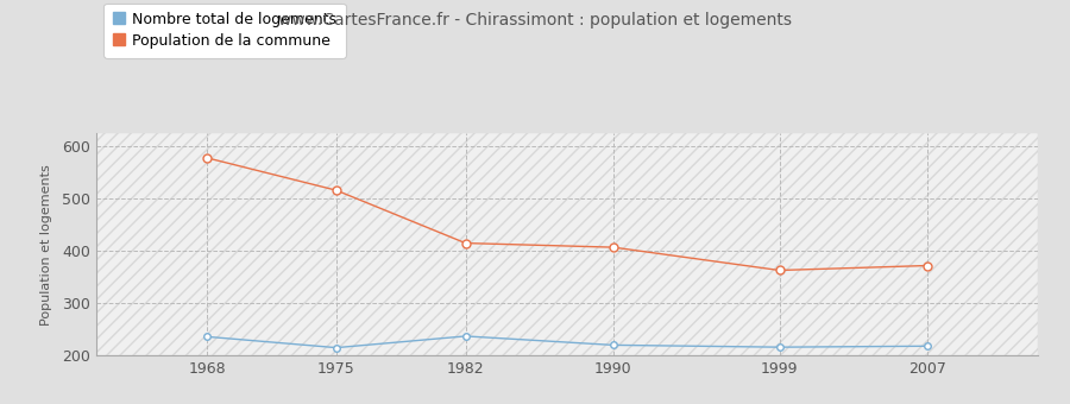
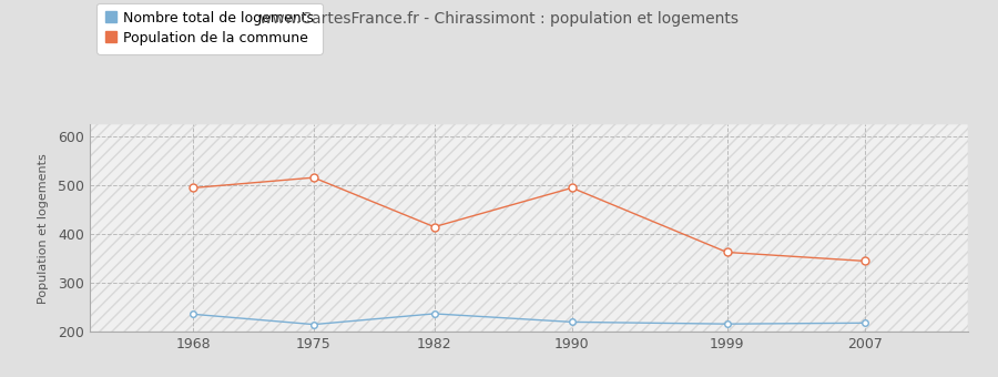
Population de la commune/1968: 578 -> 495
Population de la commune/1990: 407 -> 495
Population de la commune/2007: 372 -> 345
